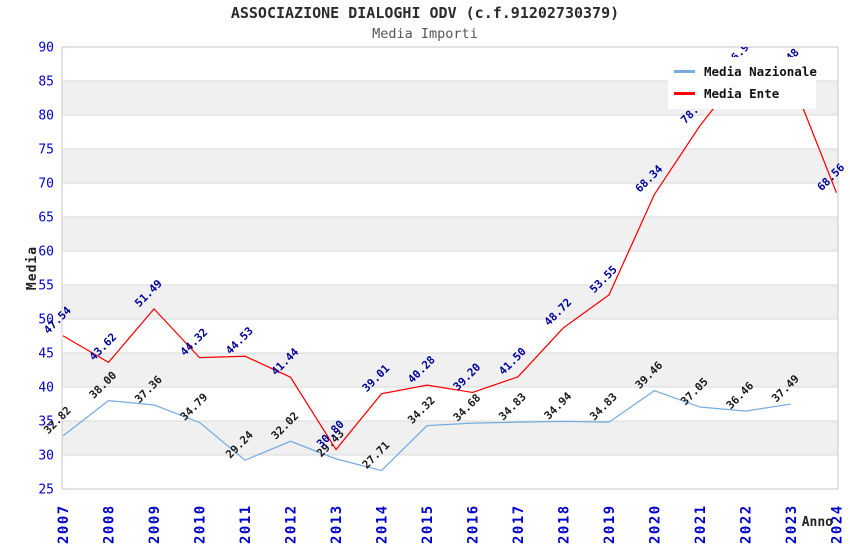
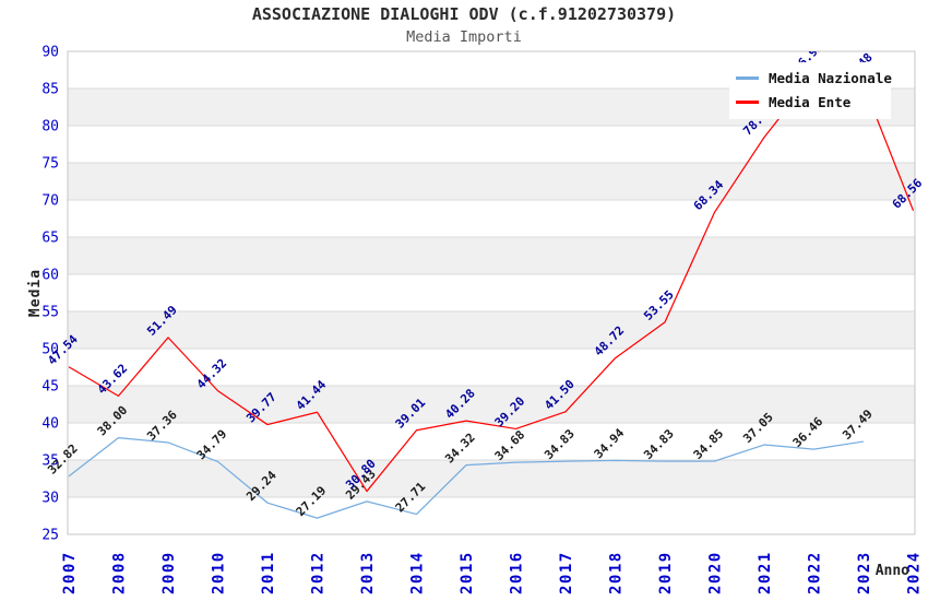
Media Ente/2011: 44.53 -> 39.77
Media Nazionale/2012: 32.02 -> 27.19
Media Nazionale/2020: 39.46 -> 34.85
